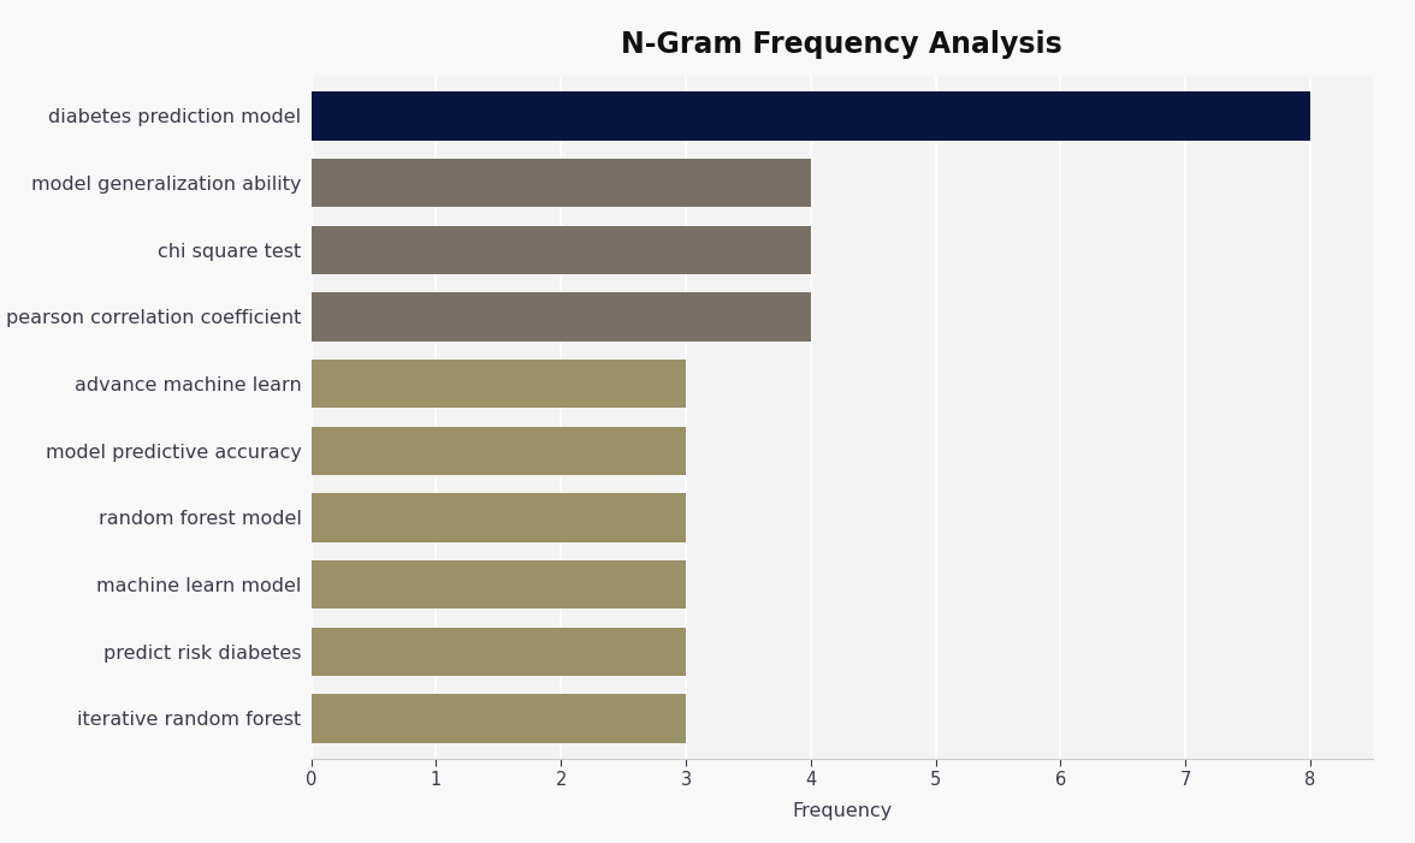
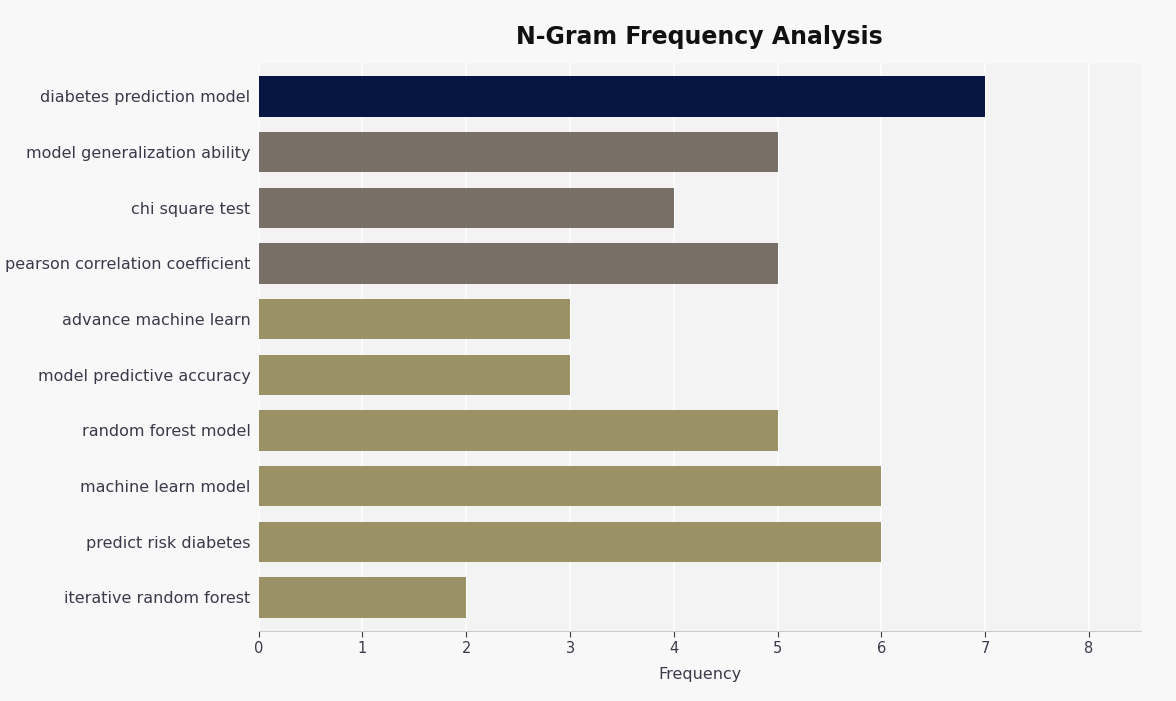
diabetes prediction model: 8 -> 7
model generalization ability: 4 -> 5
pearson correlation coefficient: 4 -> 5
random forest model: 3 -> 5
machine learn model: 3 -> 6
predict risk diabetes: 3 -> 6
iterative random forest: 3 -> 2
